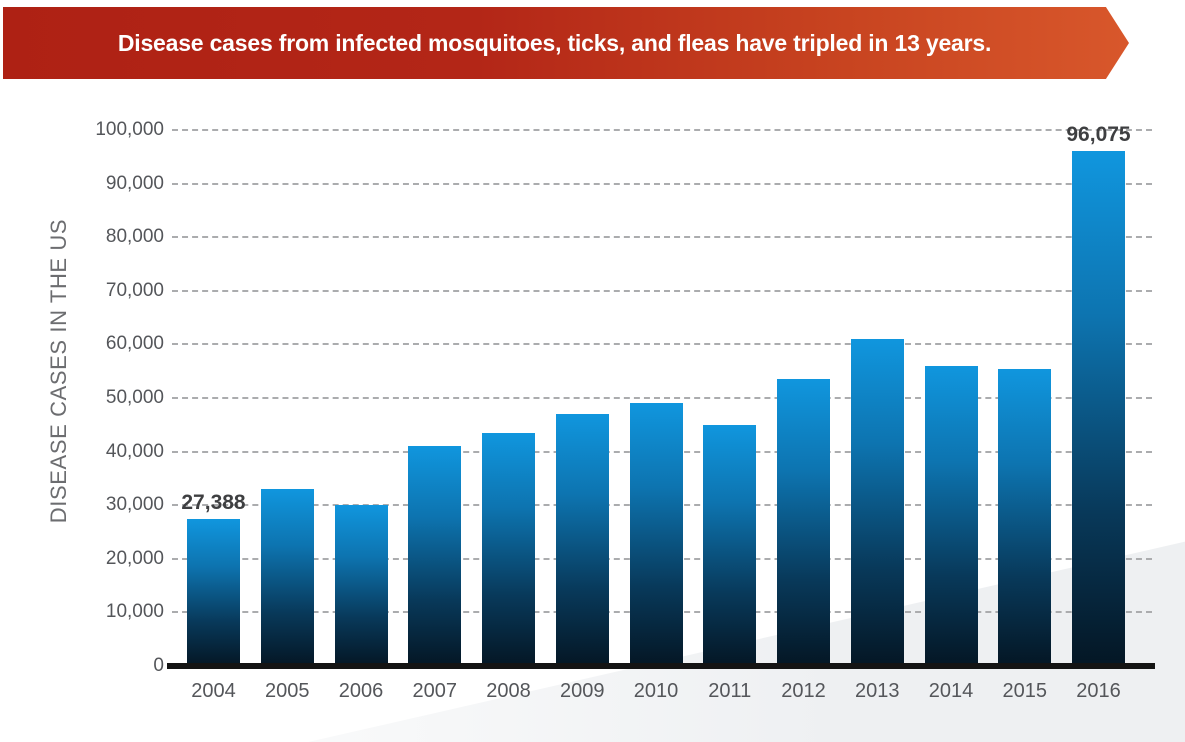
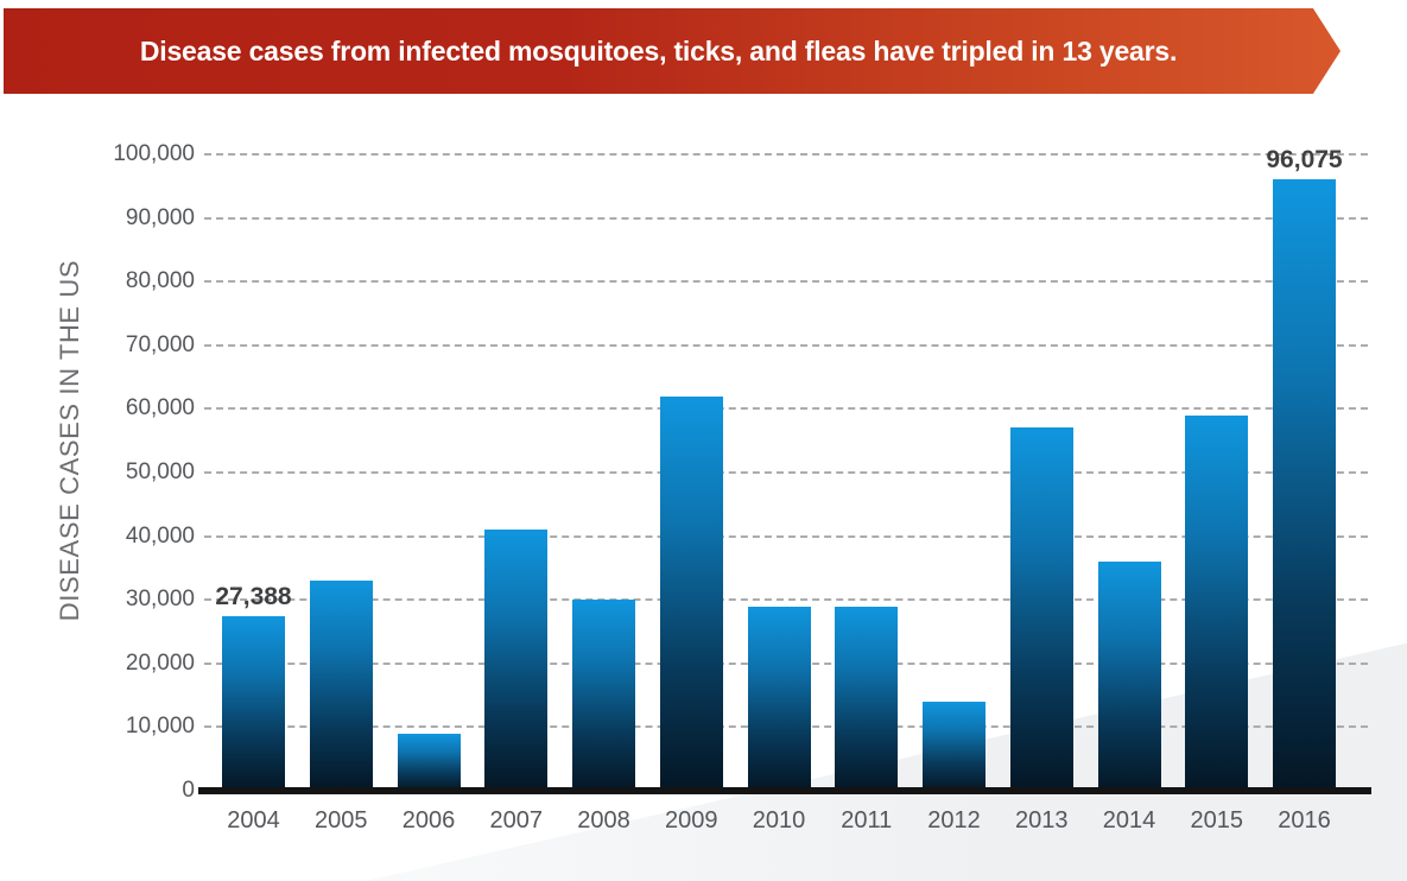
2006: 30000 -> 9000
2008: 44000 -> 30000
2009: 47000 -> 62000
2010: 49000 -> 29000
2011: 45000 -> 29000
2012: 54000 -> 14000
2013: 61000 -> 57000
2014: 56000 -> 36000
2015: 56000 -> 59000
